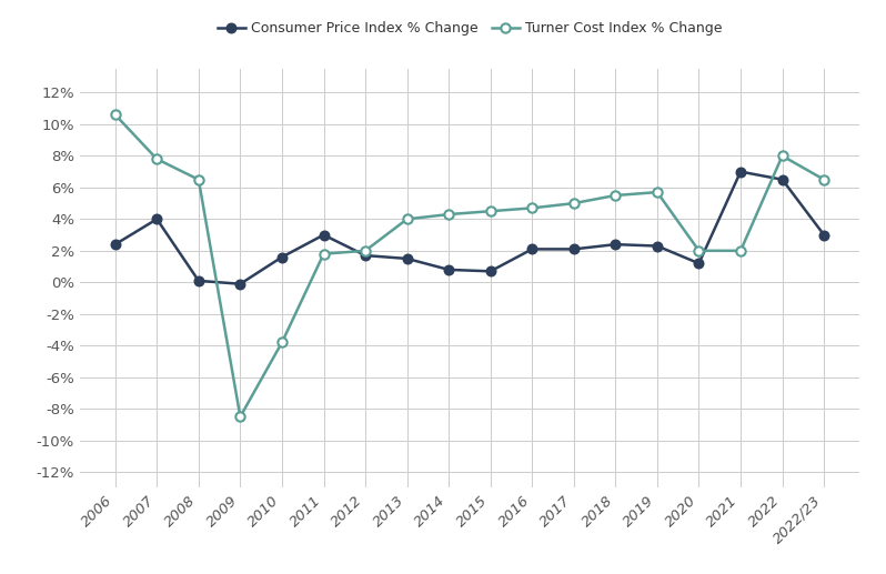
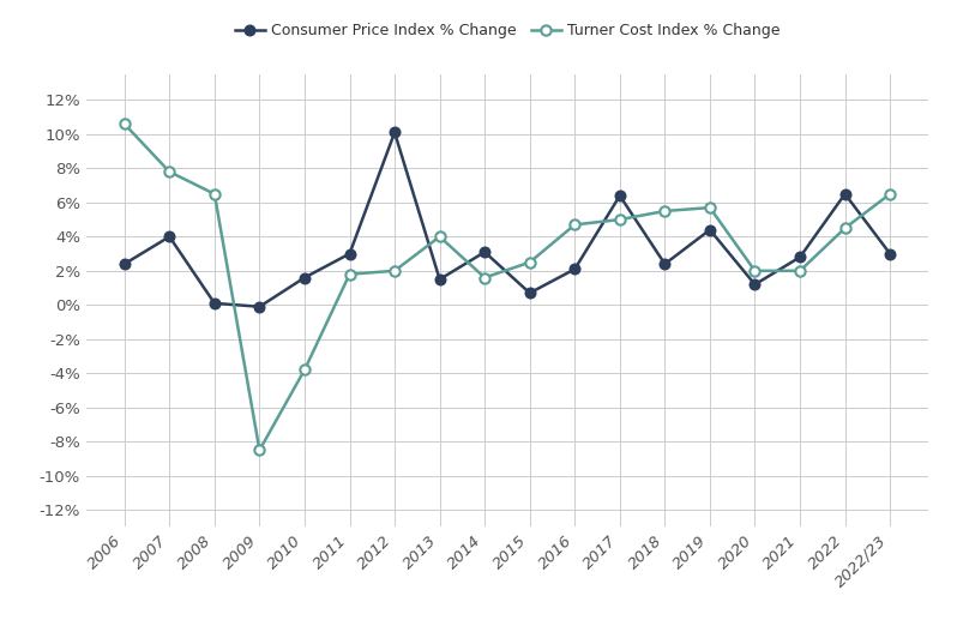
Consumer Price Index % Change/2012: 1.7% -> 10.1%
Consumer Price Index % Change/2014: 0.8% -> 3.1%
Turner Cost Index % Change/2014: 4.3% -> 1.6%
Turner Cost Index % Change/2015: 4.5% -> 2.5%
Consumer Price Index % Change/2017: 2.1% -> 6.4%
Consumer Price Index % Change/2019: 2.3% -> 4.4%
Consumer Price Index % Change/2021: 7.0% -> 2.8%
Turner Cost Index % Change/2022: 8.0% -> 4.5%
